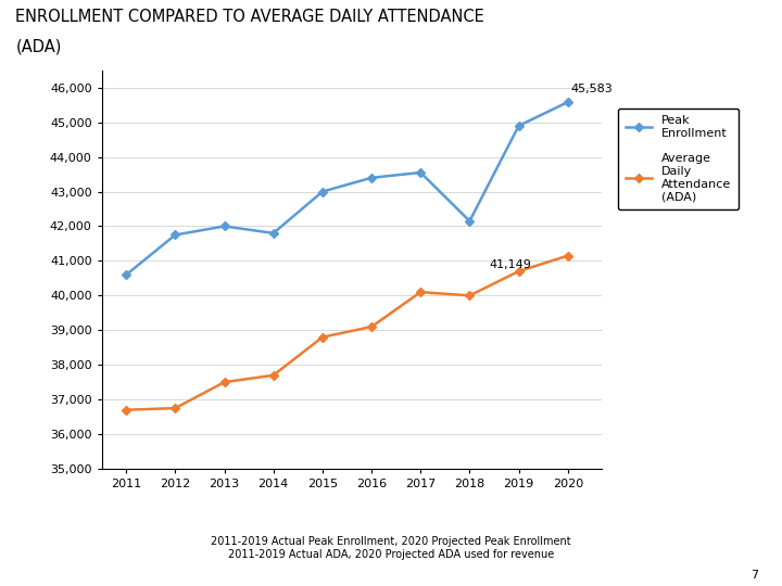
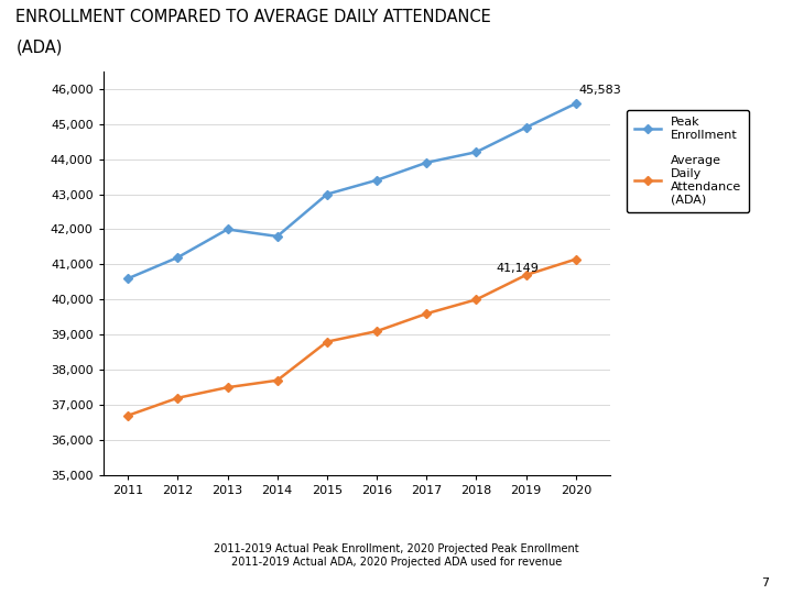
Peak Enrollment/2012: 41,750 -> 41,200
Average Daily Attendance (ADA)/2012: 36,750 -> 37,200
Peak Enrollment/2017: 43,550 -> 43,900
Average Daily Attendance (ADA)/2017: 40,100 -> 39,600
Peak Enrollment/2018: 42,150 -> 44,200
